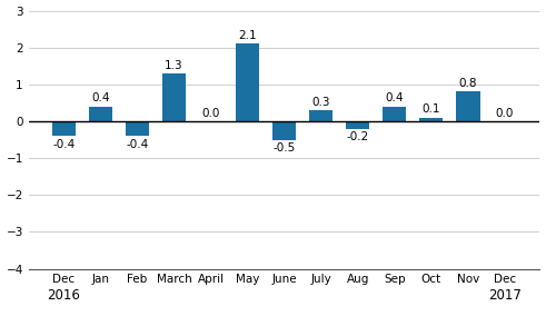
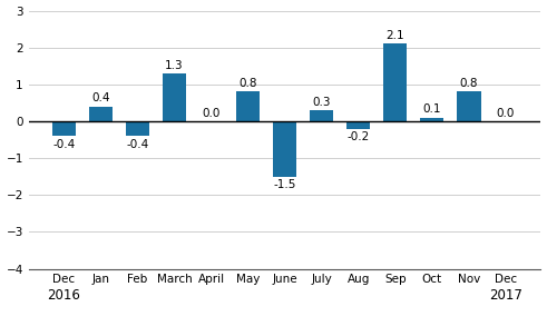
May: 2.1 -> 0.8
June: -0.5 -> -1.5
Sep: 0.4 -> 2.1
